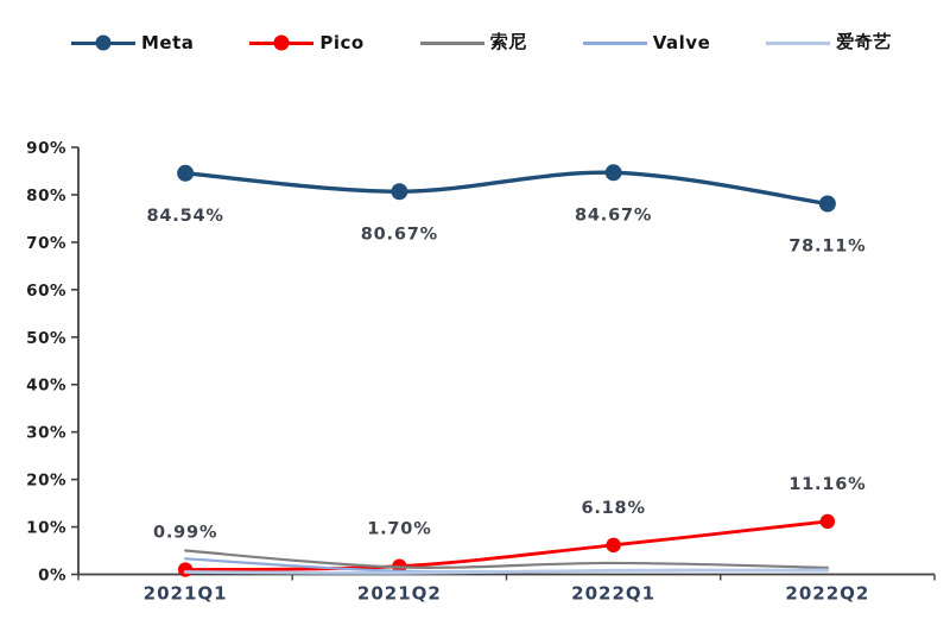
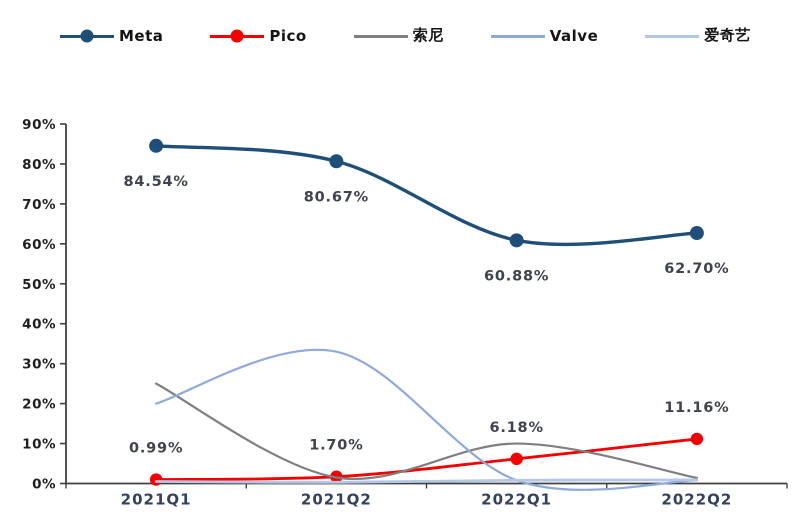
索尼/2021Q1: 5% -> 25%
Valve/2021Q1: 3% -> 20%
Valve/2021Q2: 1% -> 33%
Meta/2022Q1: 84.67% -> 60.88%
索尼/2022Q1: 2% -> 10%
Meta/2022Q2: 78.11% -> 62.70%
